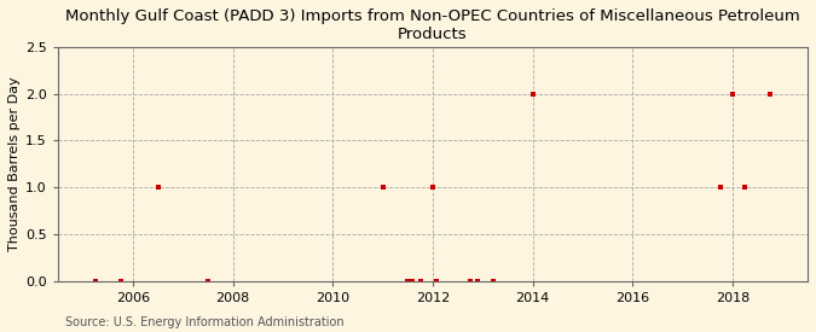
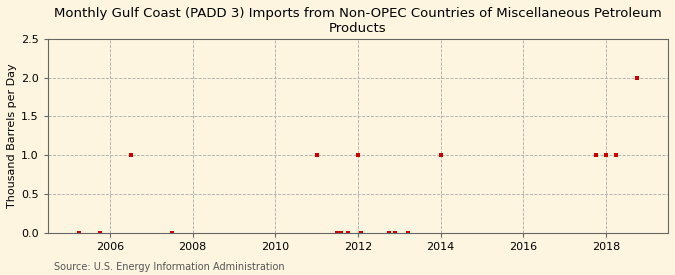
2014: 2 -> 1
2018: 2 -> 1
